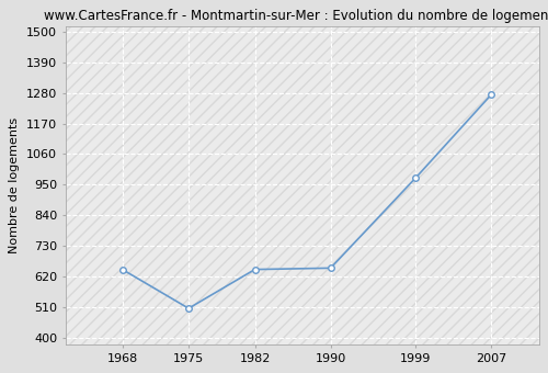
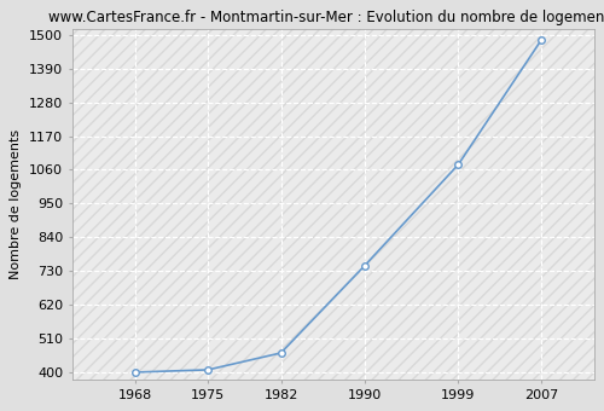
1968: 645 -> 399
1975: 505 -> 407
1982: 645 -> 462
1990: 650 -> 746
1999: 975 -> 1077
2007: 1275 -> 1486
